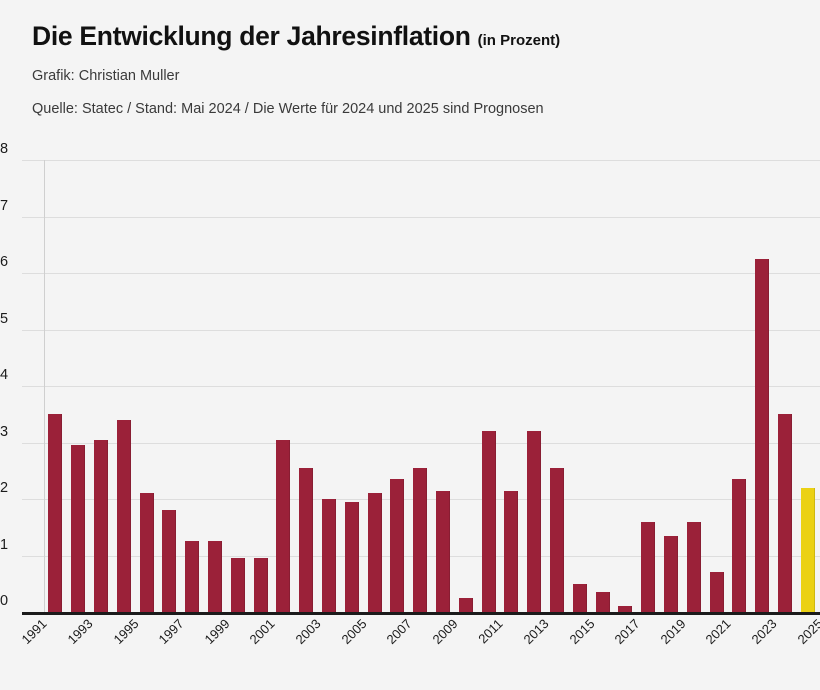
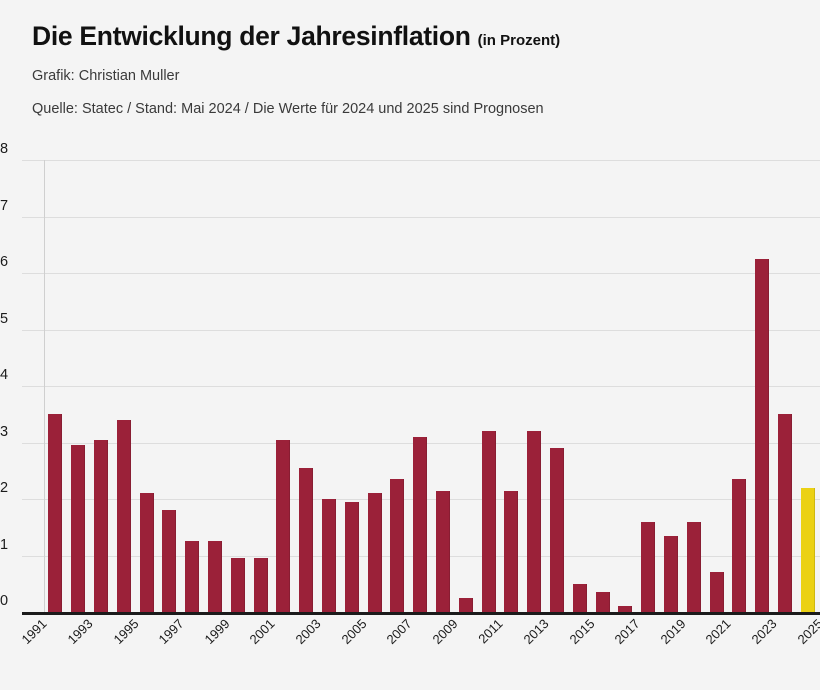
2007: 2.5 -> 3.1
2013: 2.5 -> 2.9
